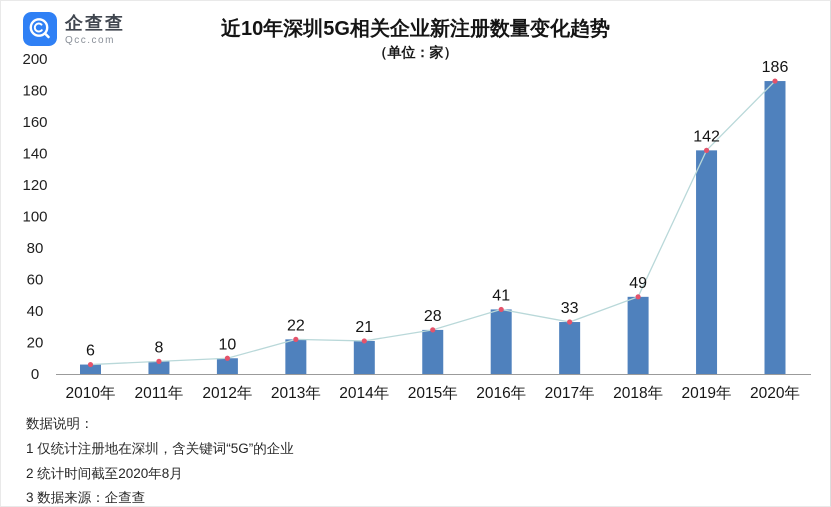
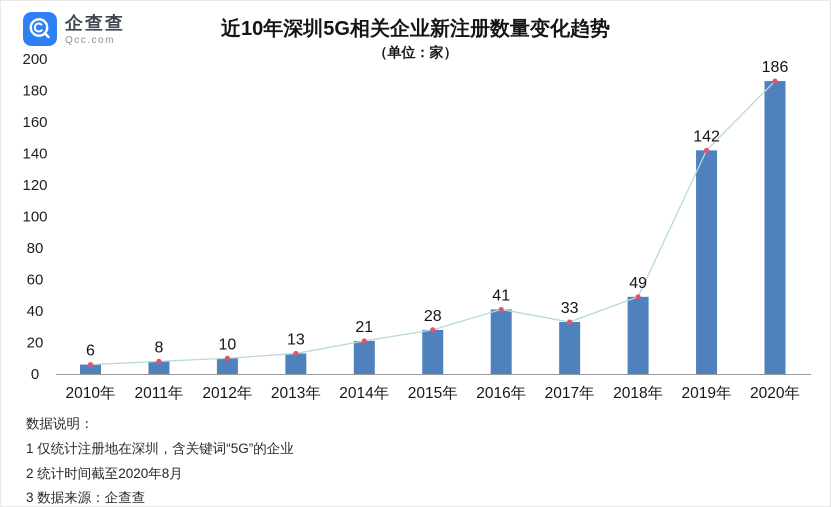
2013年: 22 -> 13
